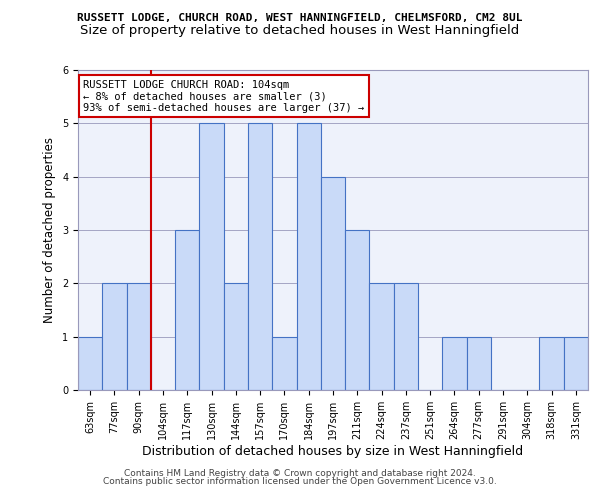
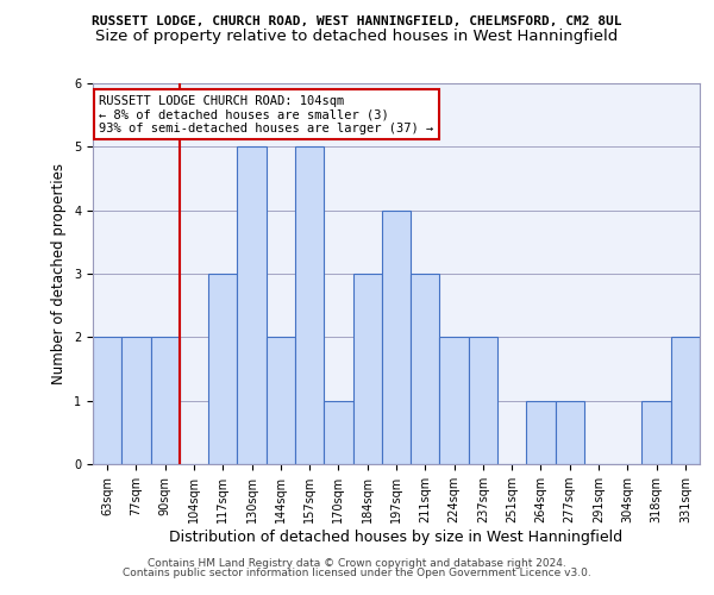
63sqm: 1 -> 2
184sqm: 5 -> 3
331sqm: 1 -> 2
